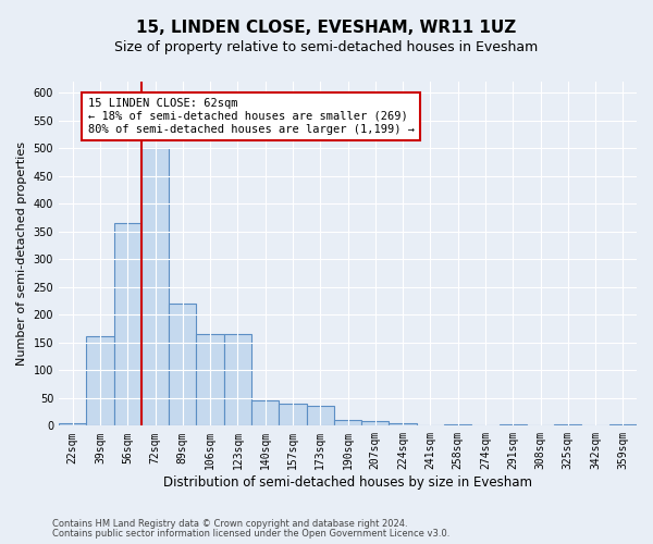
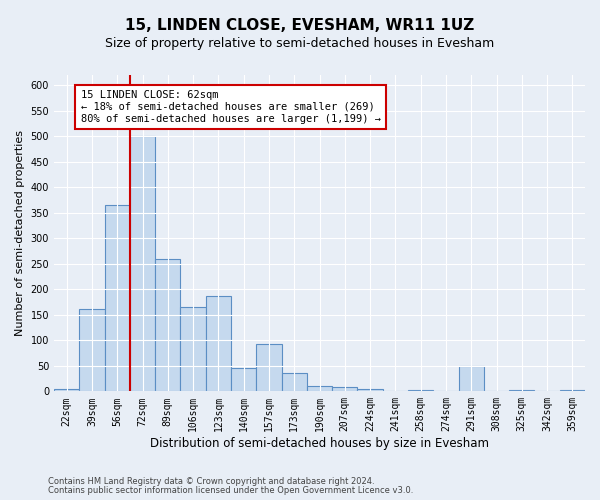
89sqm: 220 -> 260
123sqm: 165 -> 186
157sqm: 40 -> 92
291sqm: 3 -> 50
